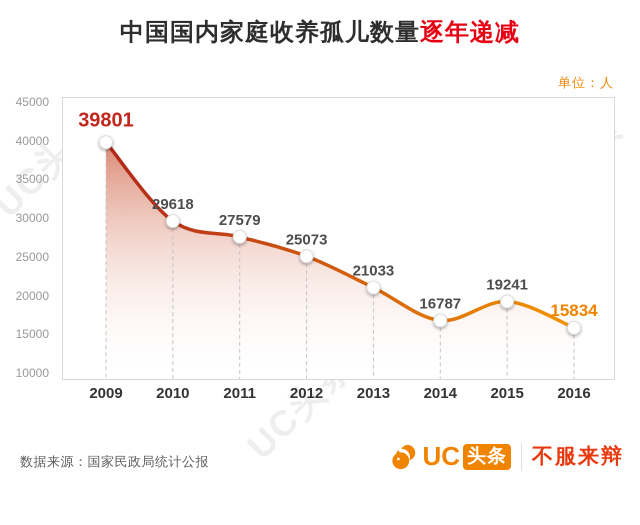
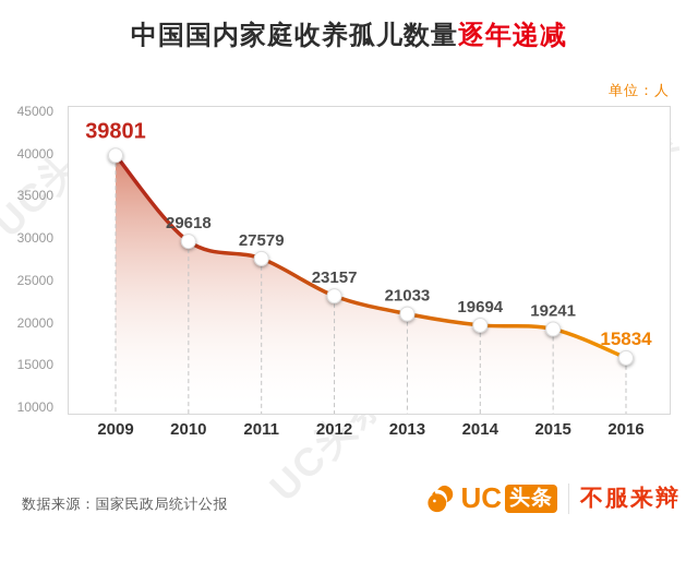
2012: 25073 -> 23157
2014: 16787 -> 19694
